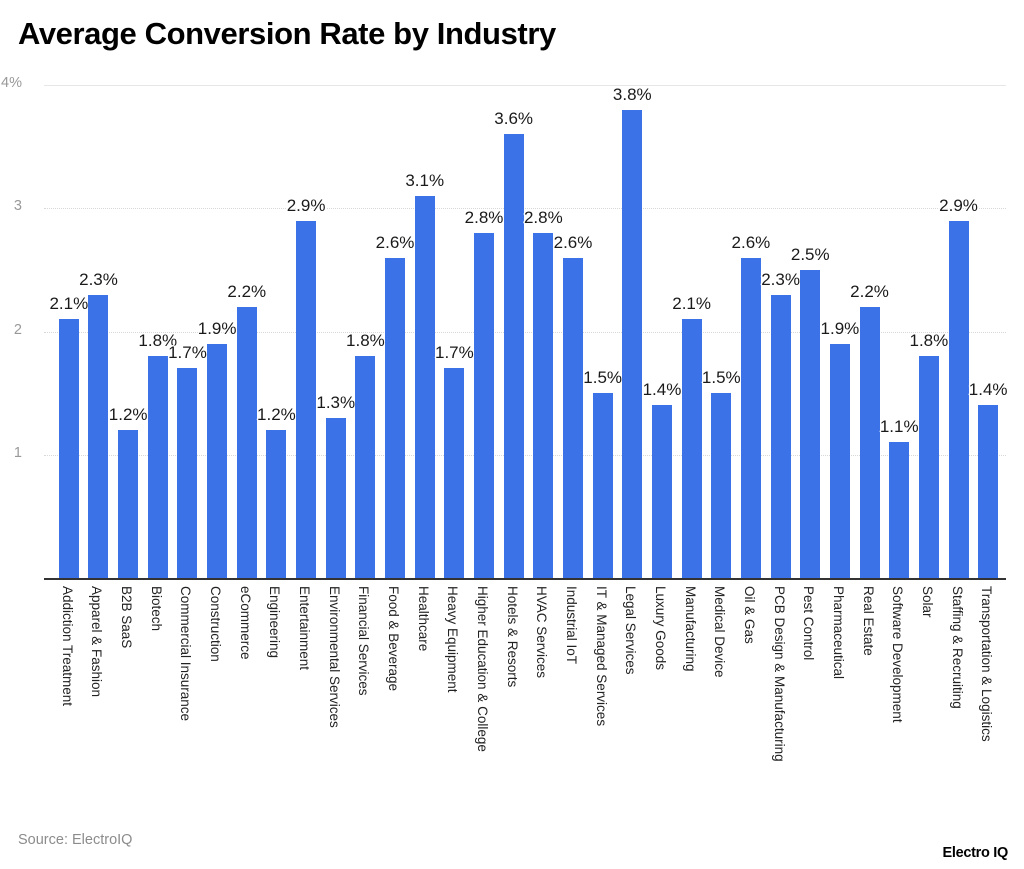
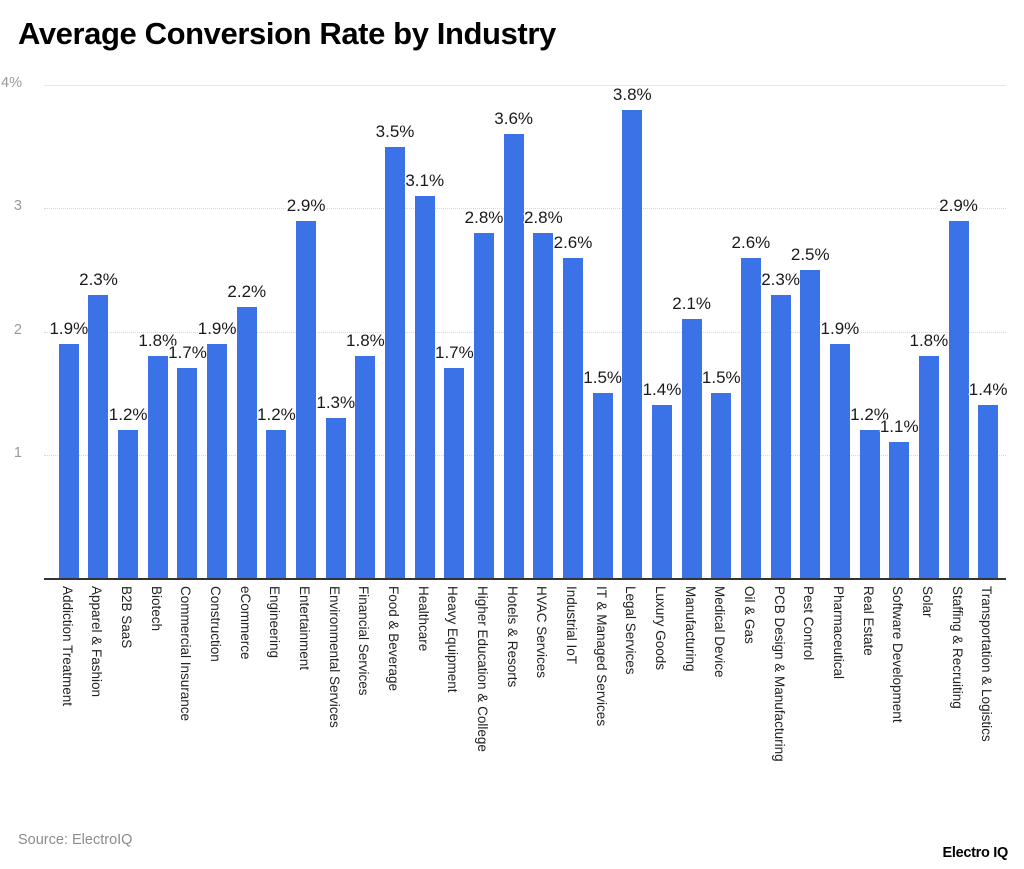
Addiction Treatment: 2.1% -> 1.9%
Food & Beverage: 2.6% -> 3.5%
Real Estate: 2.2% -> 1.2%
